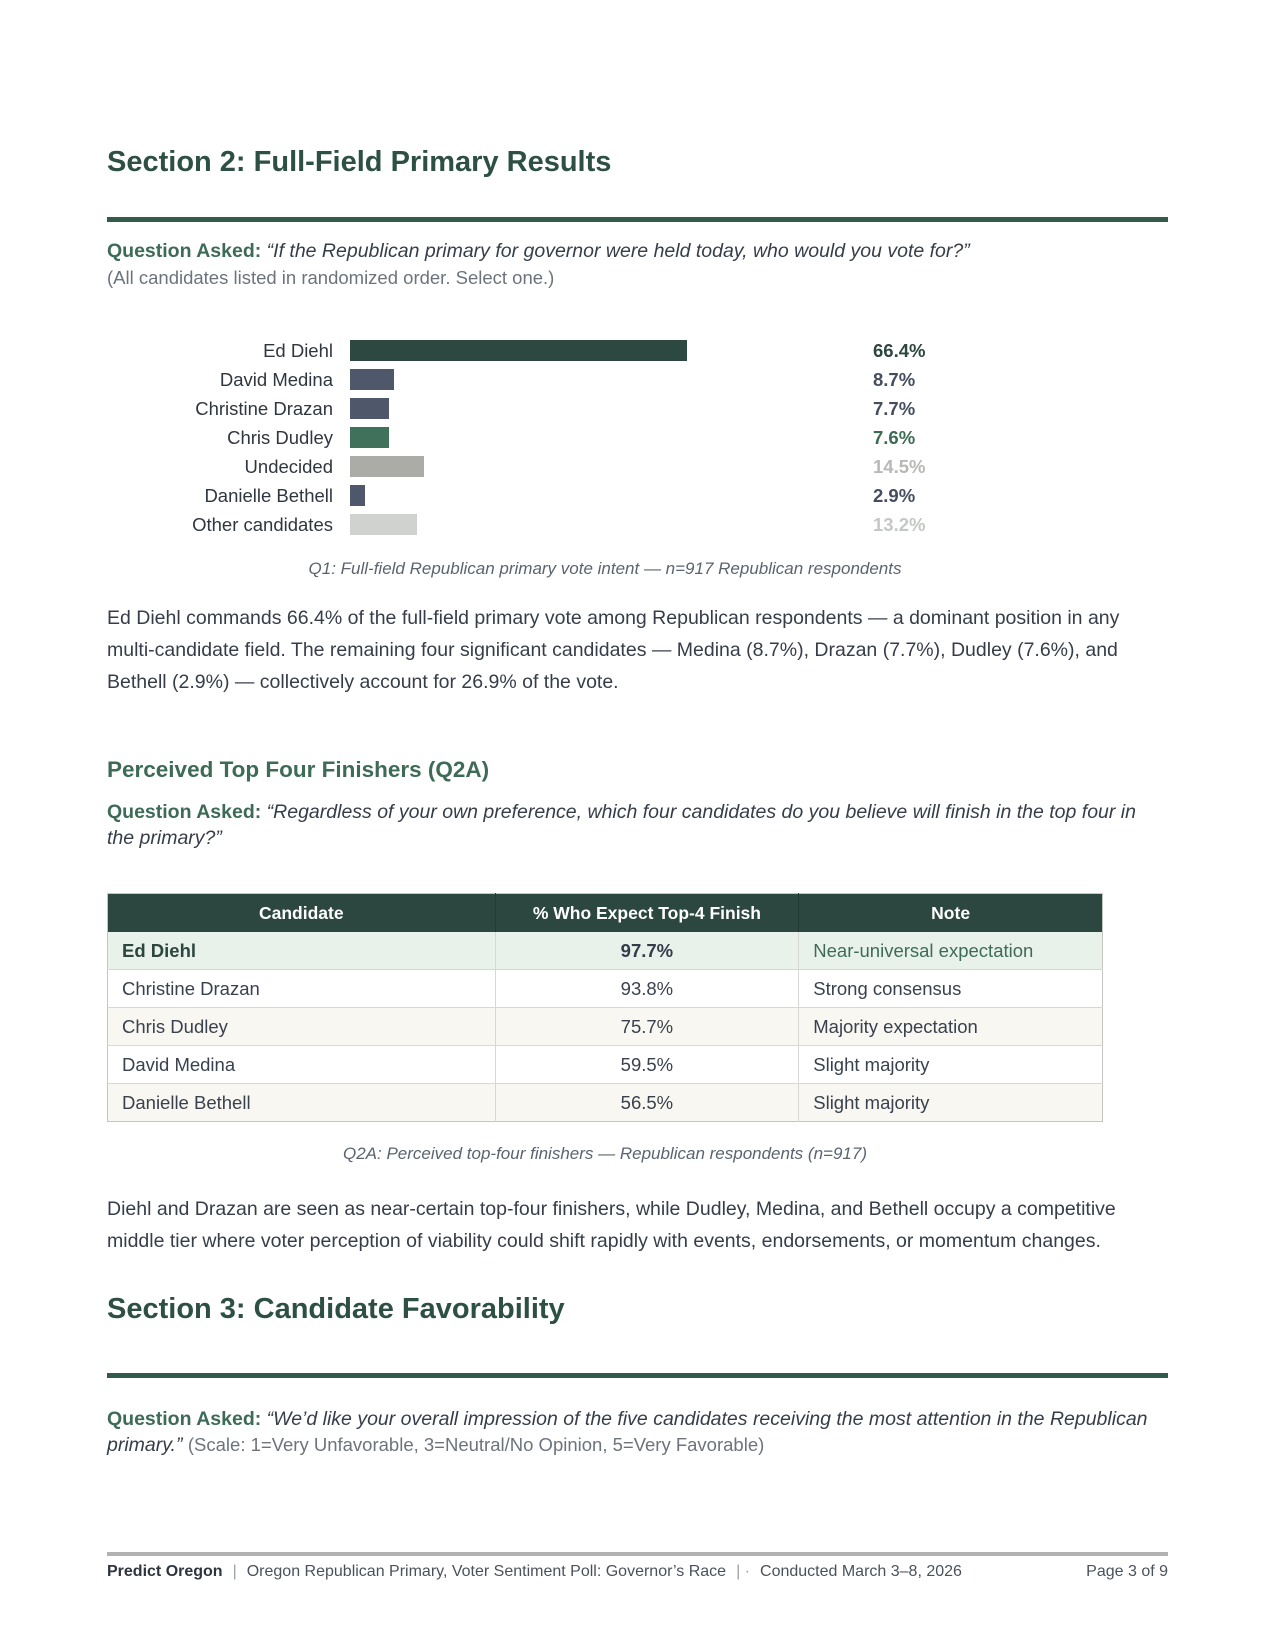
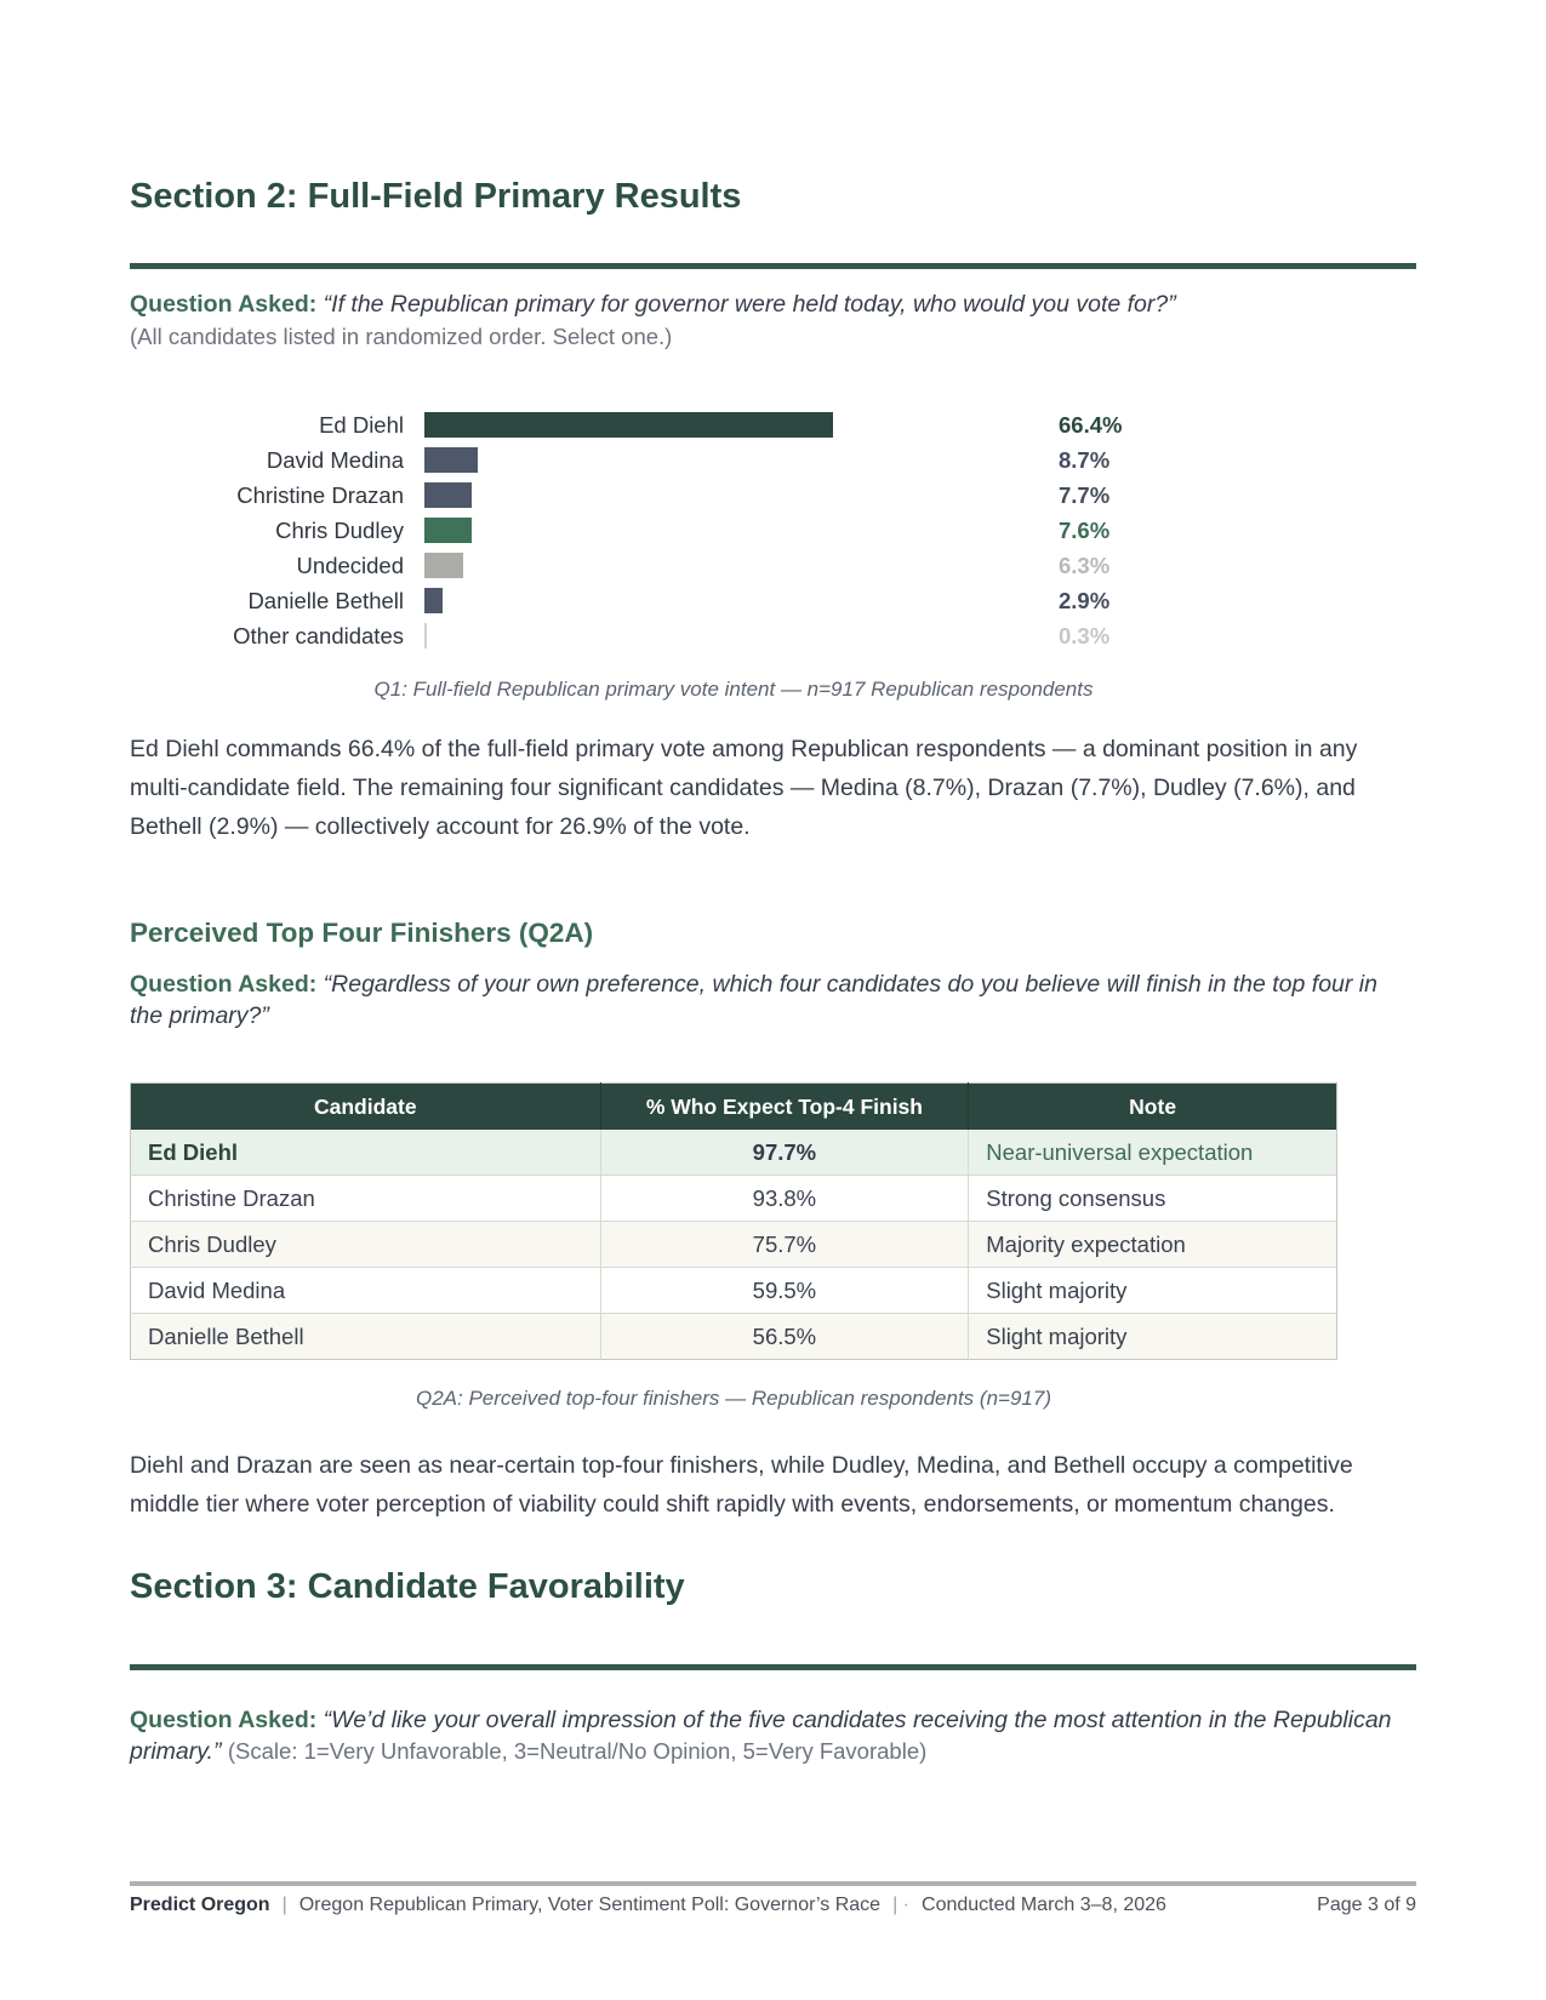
Undecided: 14.5% -> 6.3%
Other candidates: 13.2% -> 0.3%
